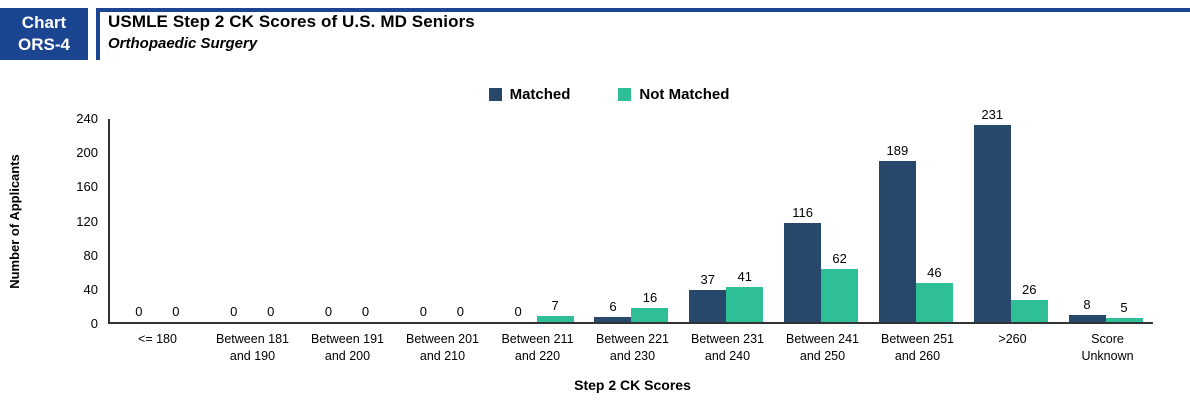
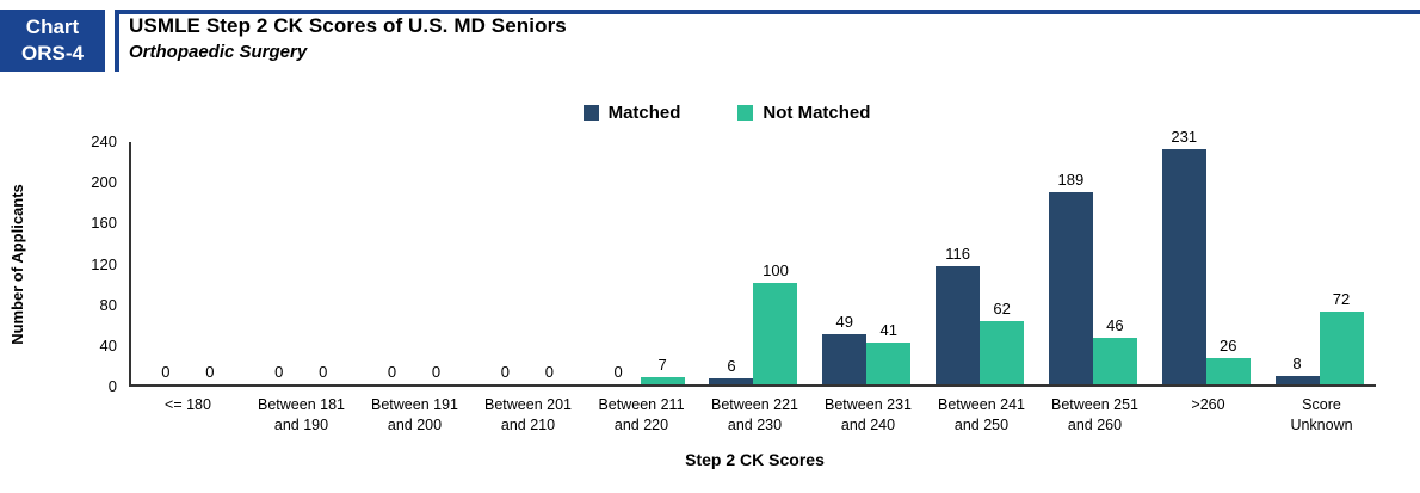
Not Matched/Between 221 and 230: 16 -> 100
Matched/Between 231 and 240: 37 -> 49
Not Matched/Score Unknown: 5 -> 72
